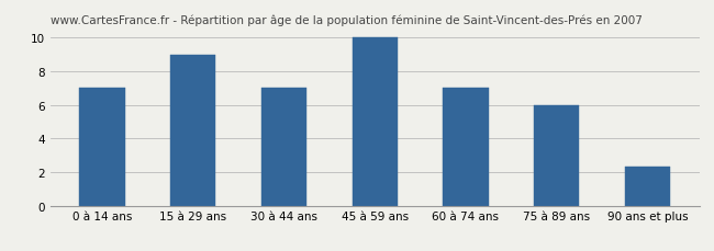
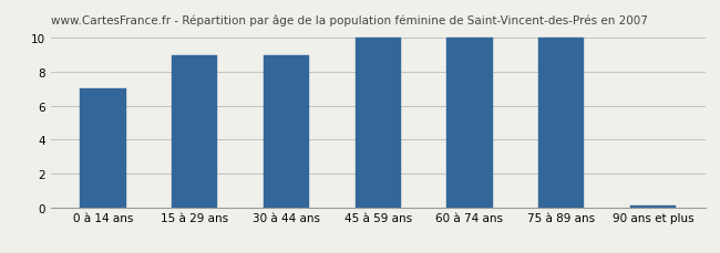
30 à 44 ans: 7.0 -> 9.0
60 à 74 ans: 7.0 -> 10.0
75 à 89 ans: 6.0 -> 10.0
90 ans et plus: 2.3 -> 0.1
